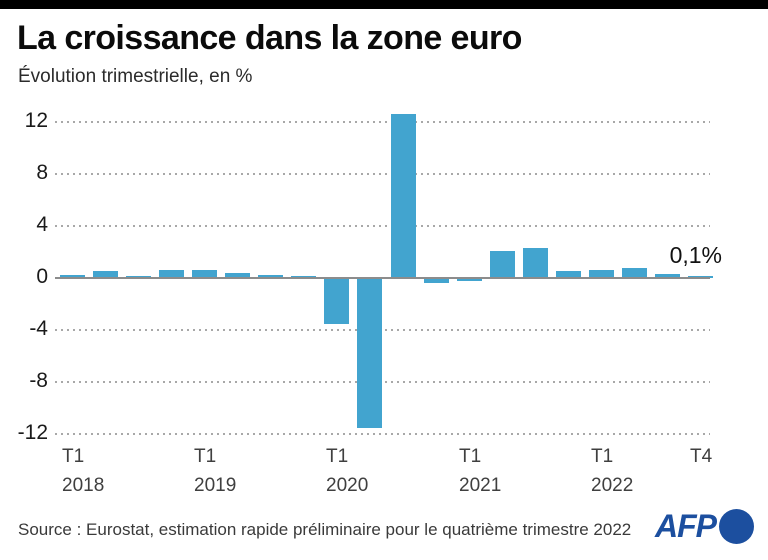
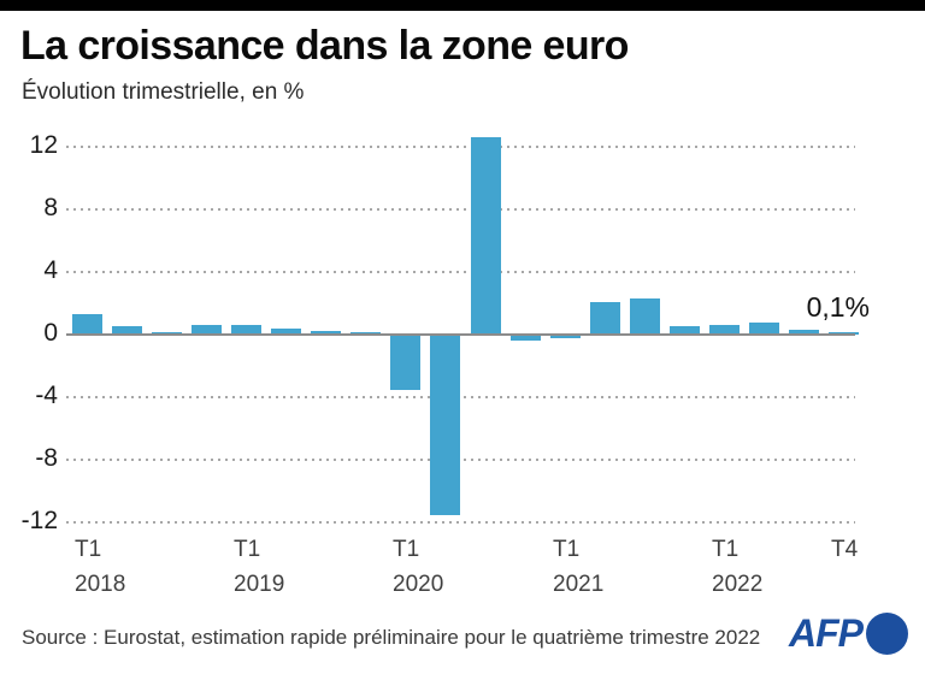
T1 2018: 0.2 -> 1.3
